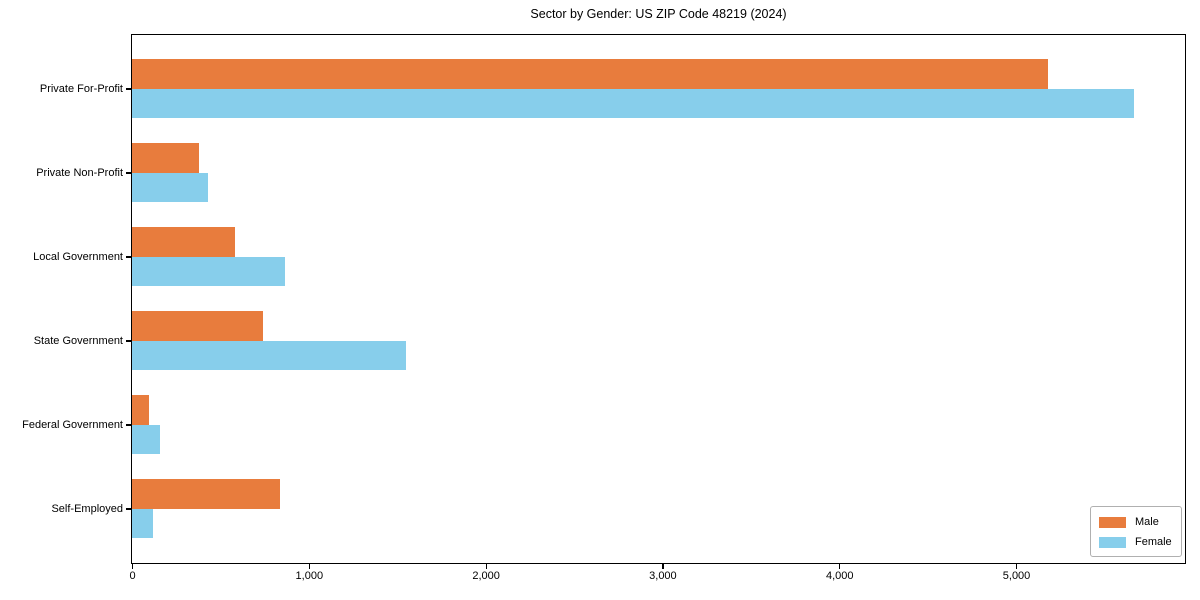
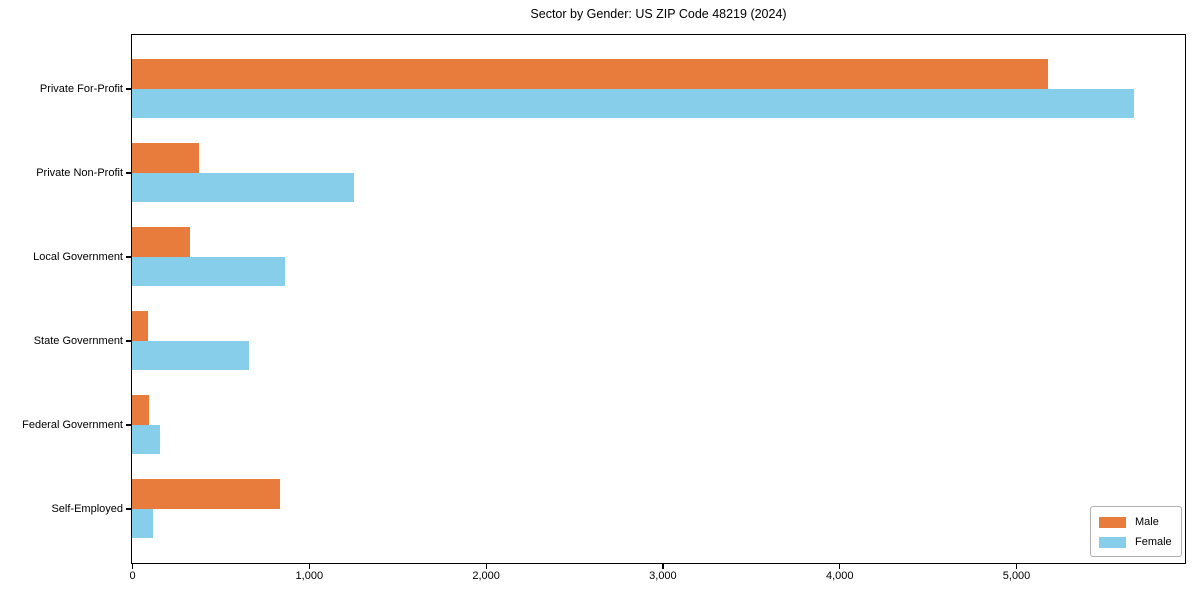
Female/Private Non-Profit: 430 -> 1260
Male/Local Government: 580 -> 330
Male/State Government: 740 -> 90
Female/State Government: 1550 -> 660
